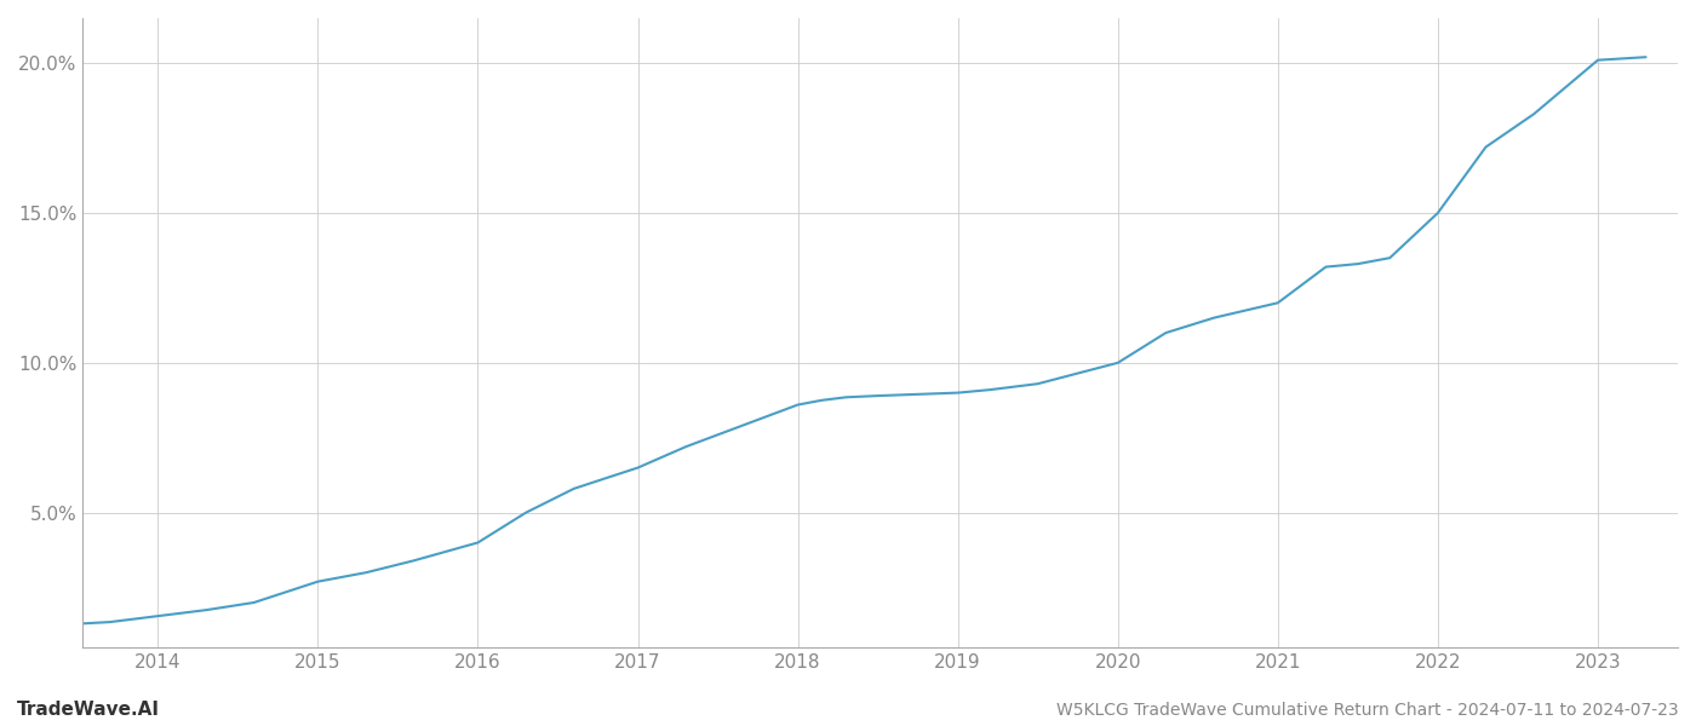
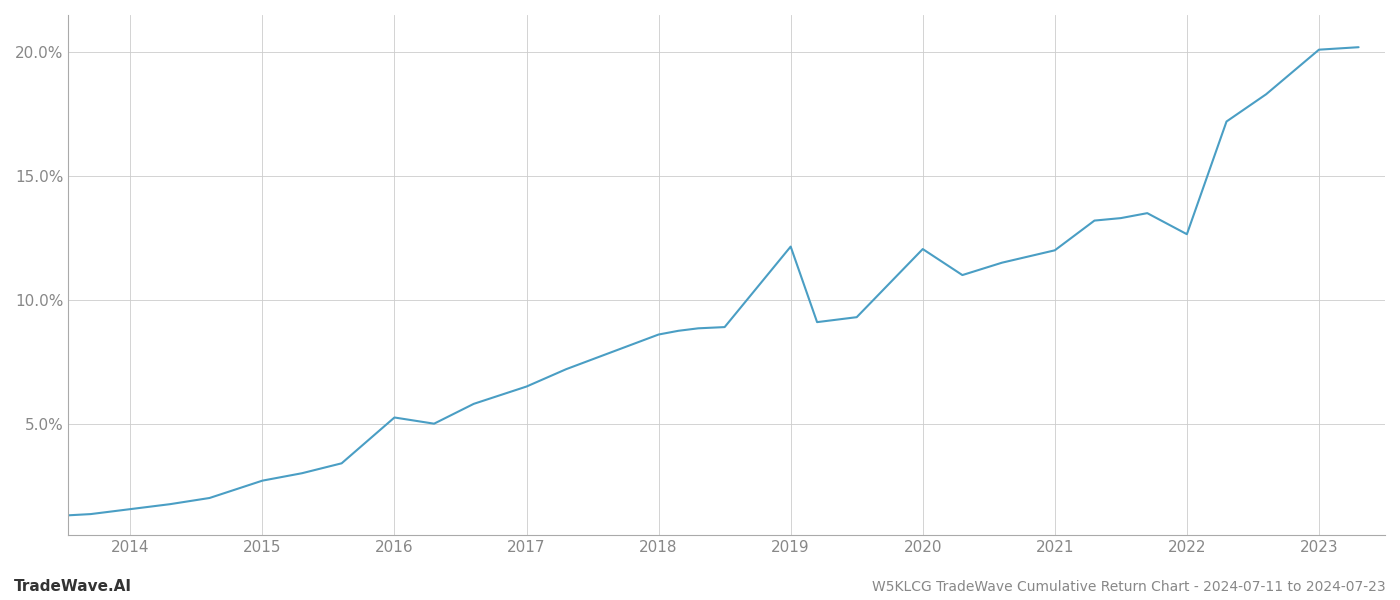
2016: 4.00% -> 5.25%
2019: 9.00% -> 12.15%
2020: 10.00% -> 12.05%
2022: 15.00% -> 12.65%
